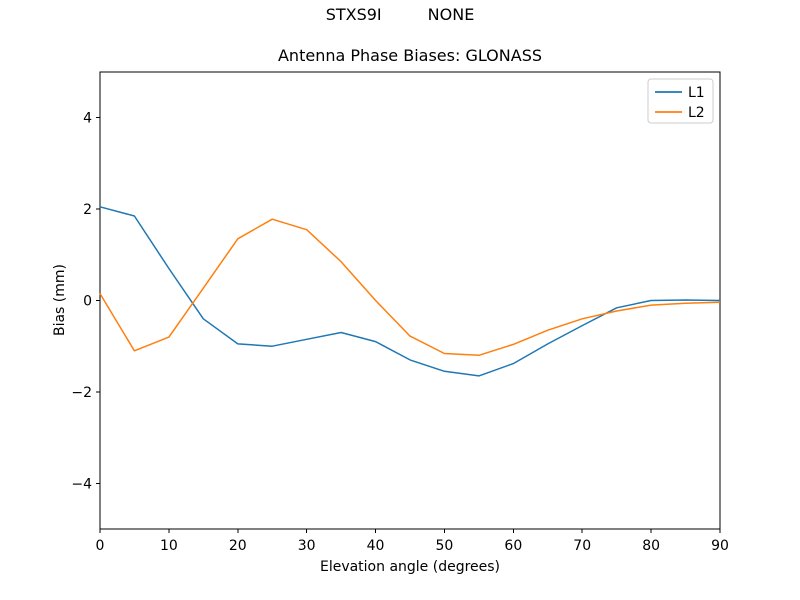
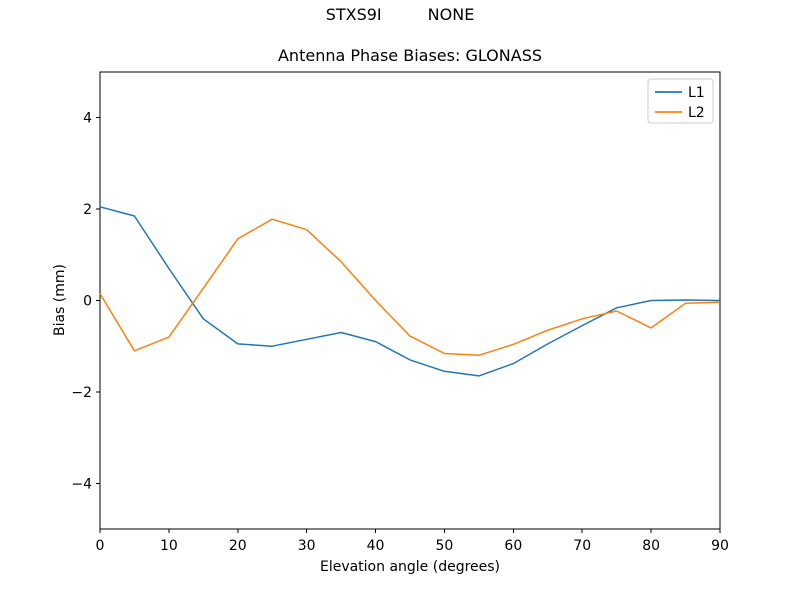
L2/80: -0.1 -> -0.6
